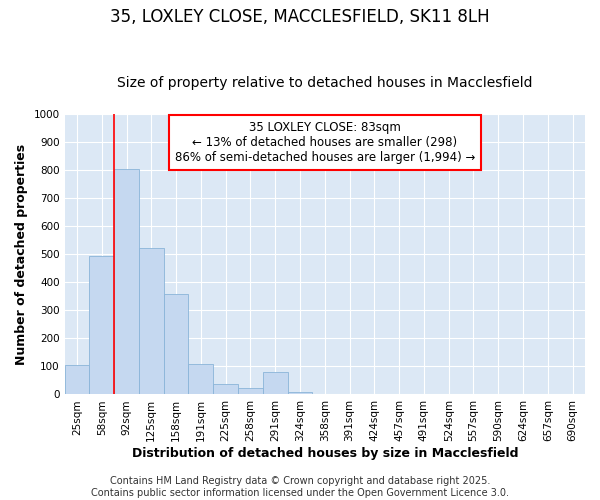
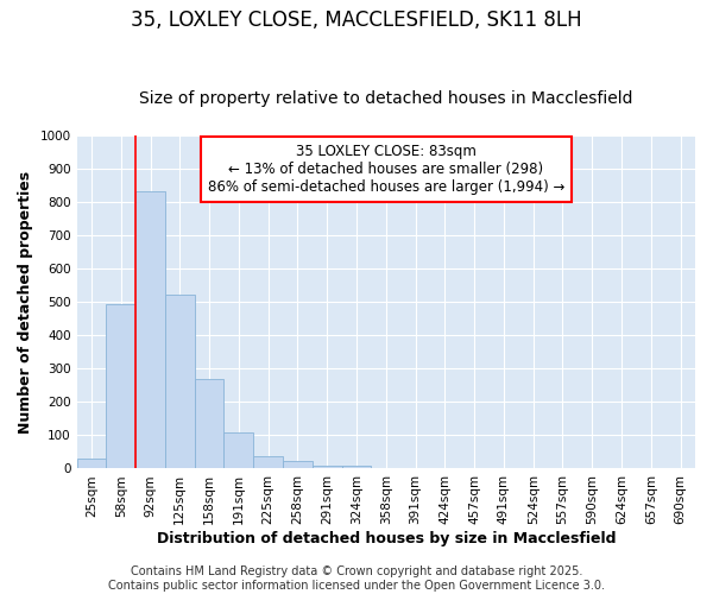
25sqm: 105 -> 30
92sqm: 805 -> 835
158sqm: 360 -> 270
291sqm: 80 -> 10
